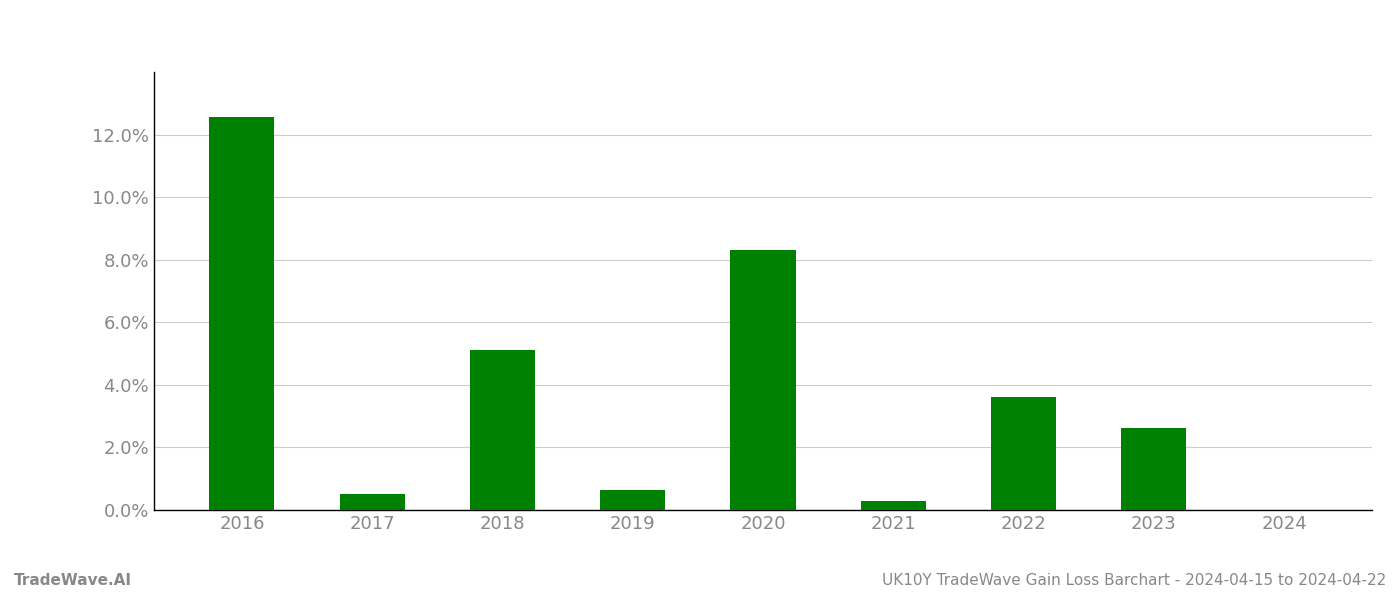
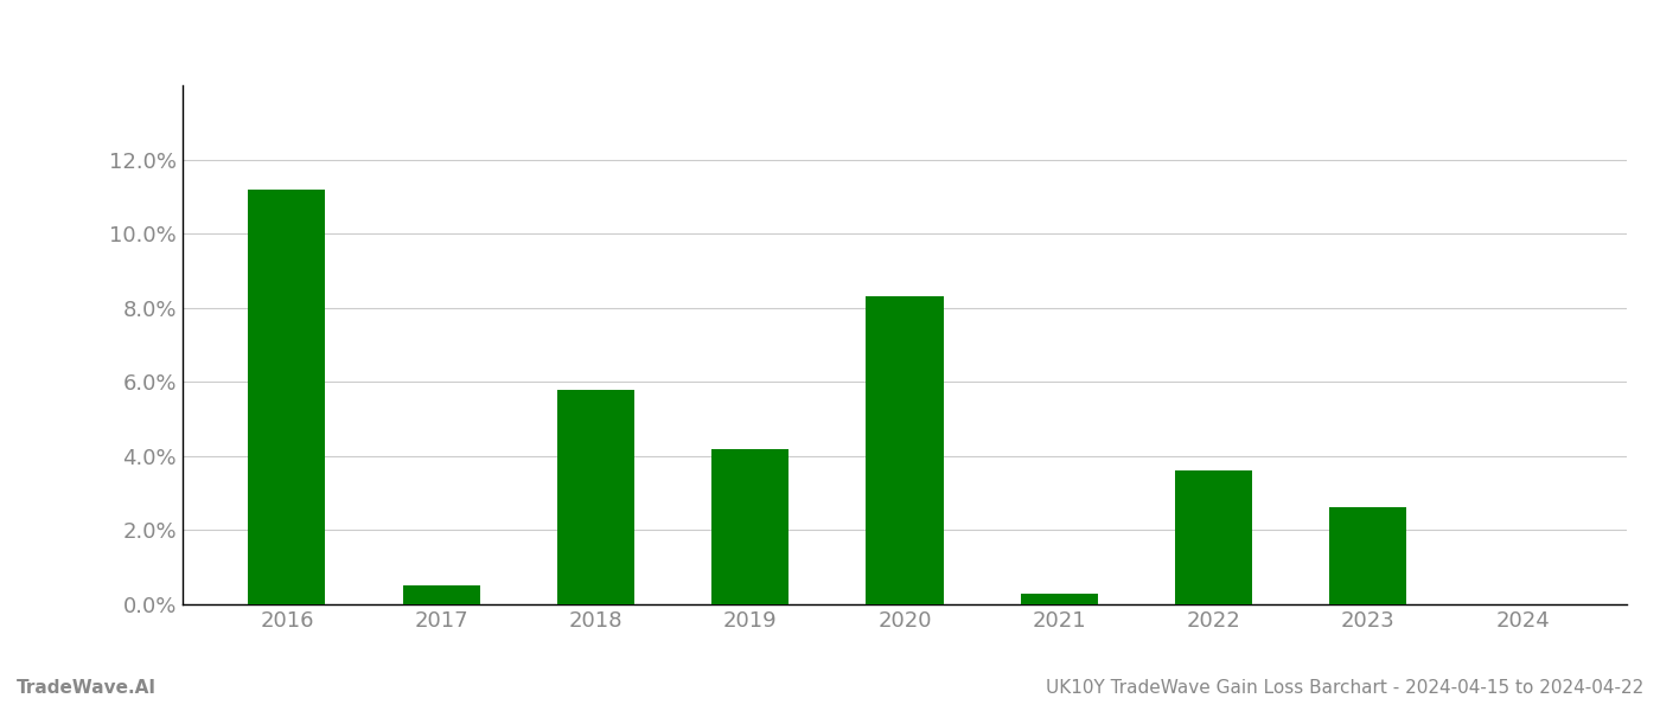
2016: 12.55% -> 11.20%
2018: 5.10% -> 5.80%
2019: 0.65% -> 4.20%
